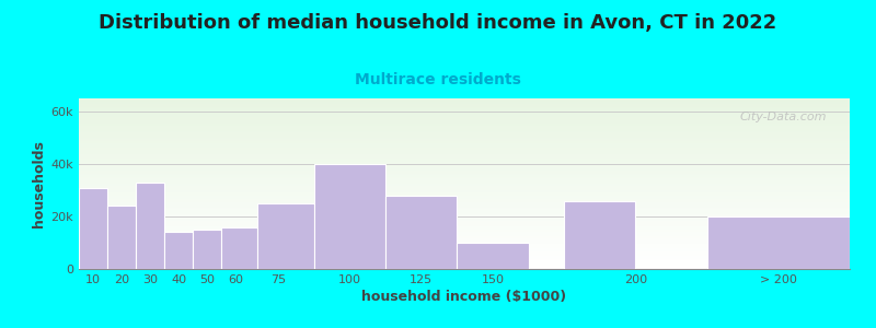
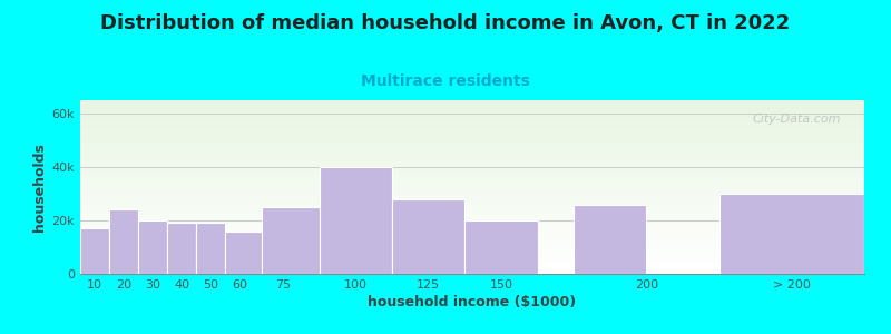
10: 31k -> 17k
30: 33k -> 20k
40: 14k -> 19k
50: 15k -> 19k
150: 10k -> 20k
> 200: 20k -> 30k
